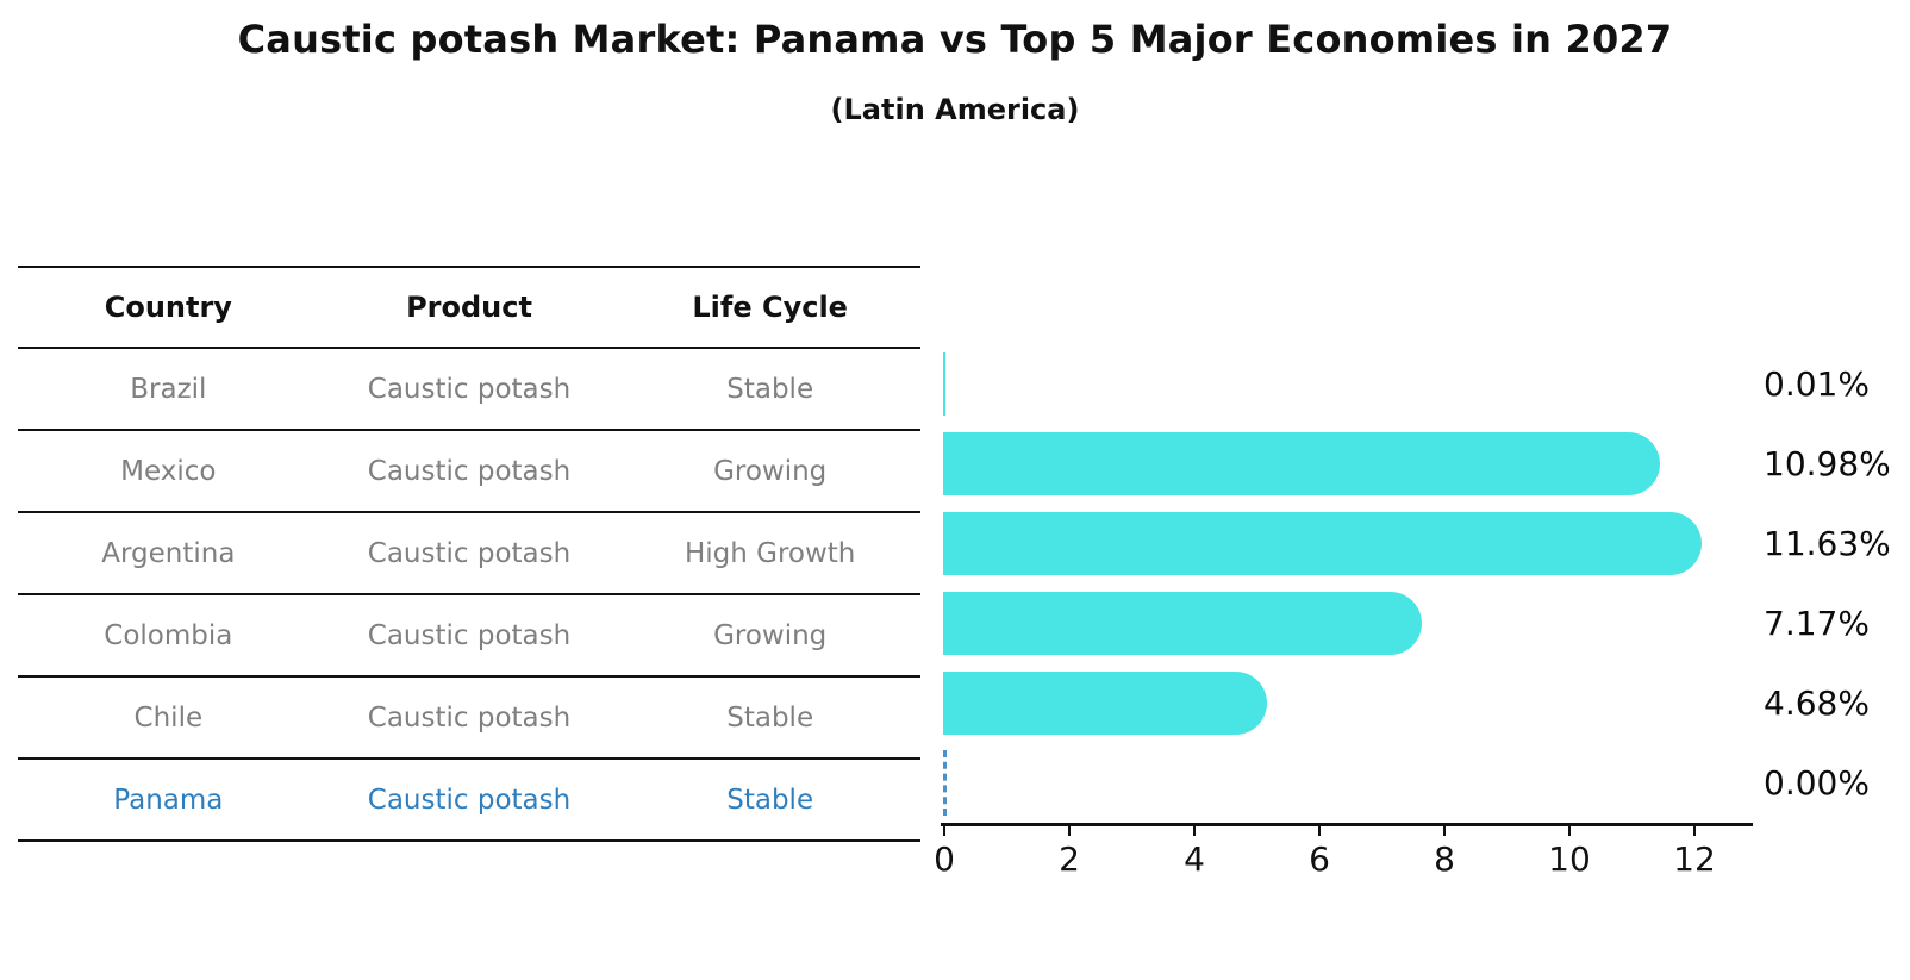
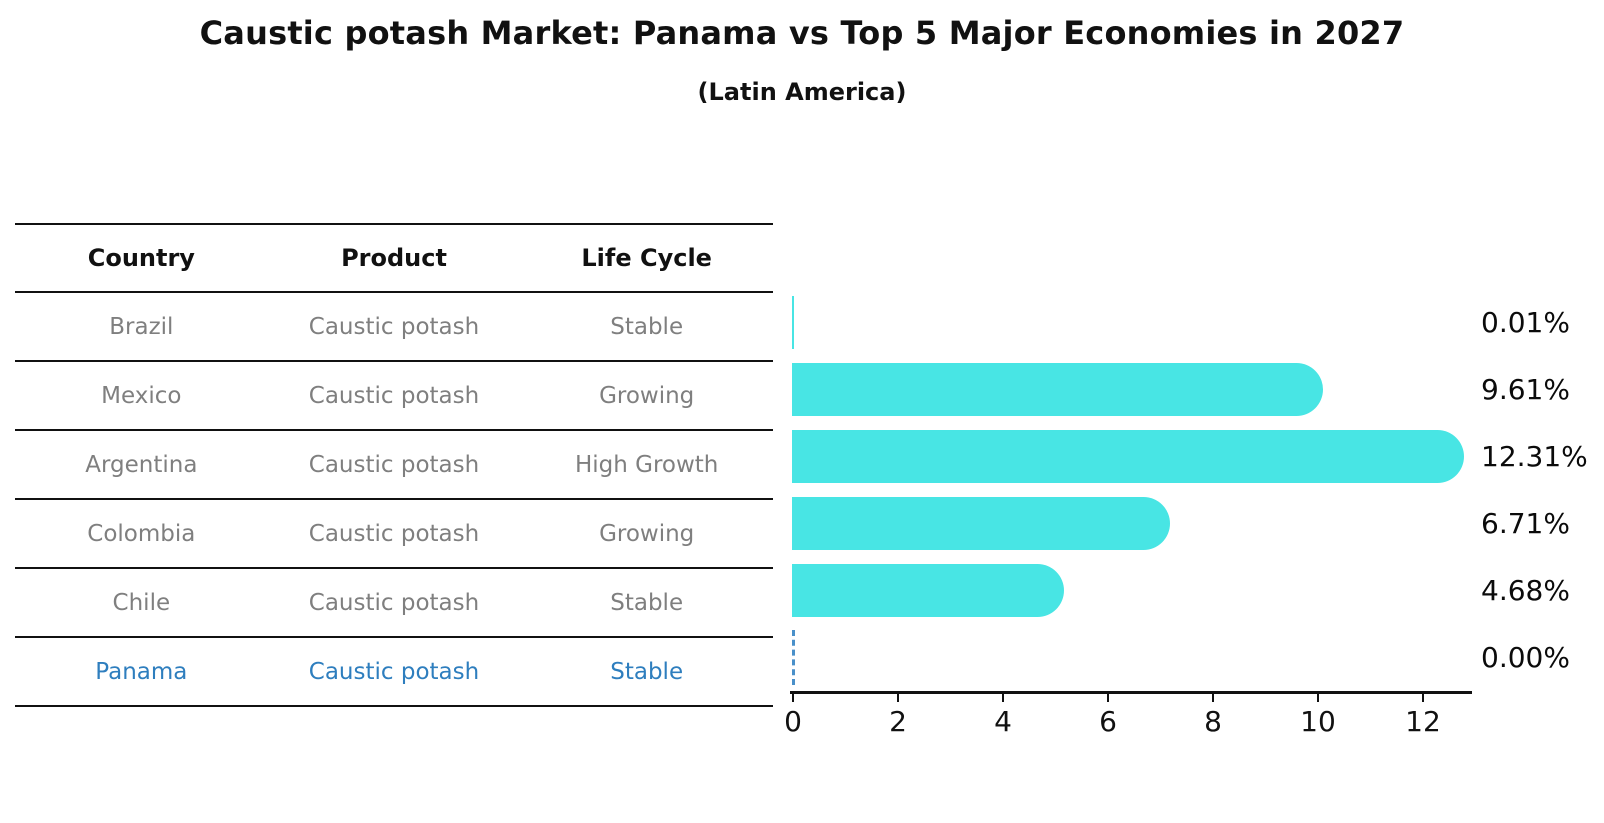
Mexico: 10.98% -> 9.61%
Argentina: 11.63% -> 12.31%
Colombia: 7.17% -> 6.71%
